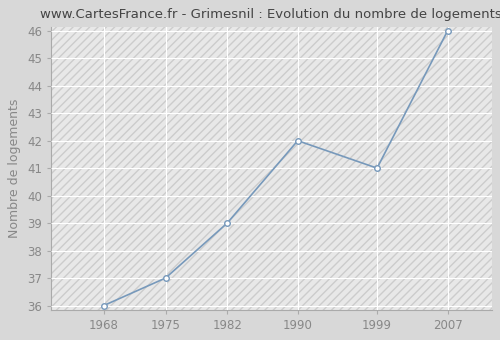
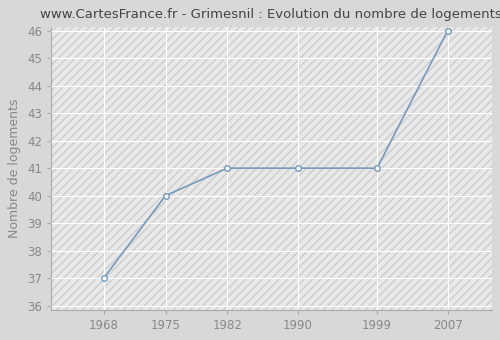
1968: 36 -> 37
1975: 37 -> 40
1982: 39 -> 41
1990: 42 -> 41
